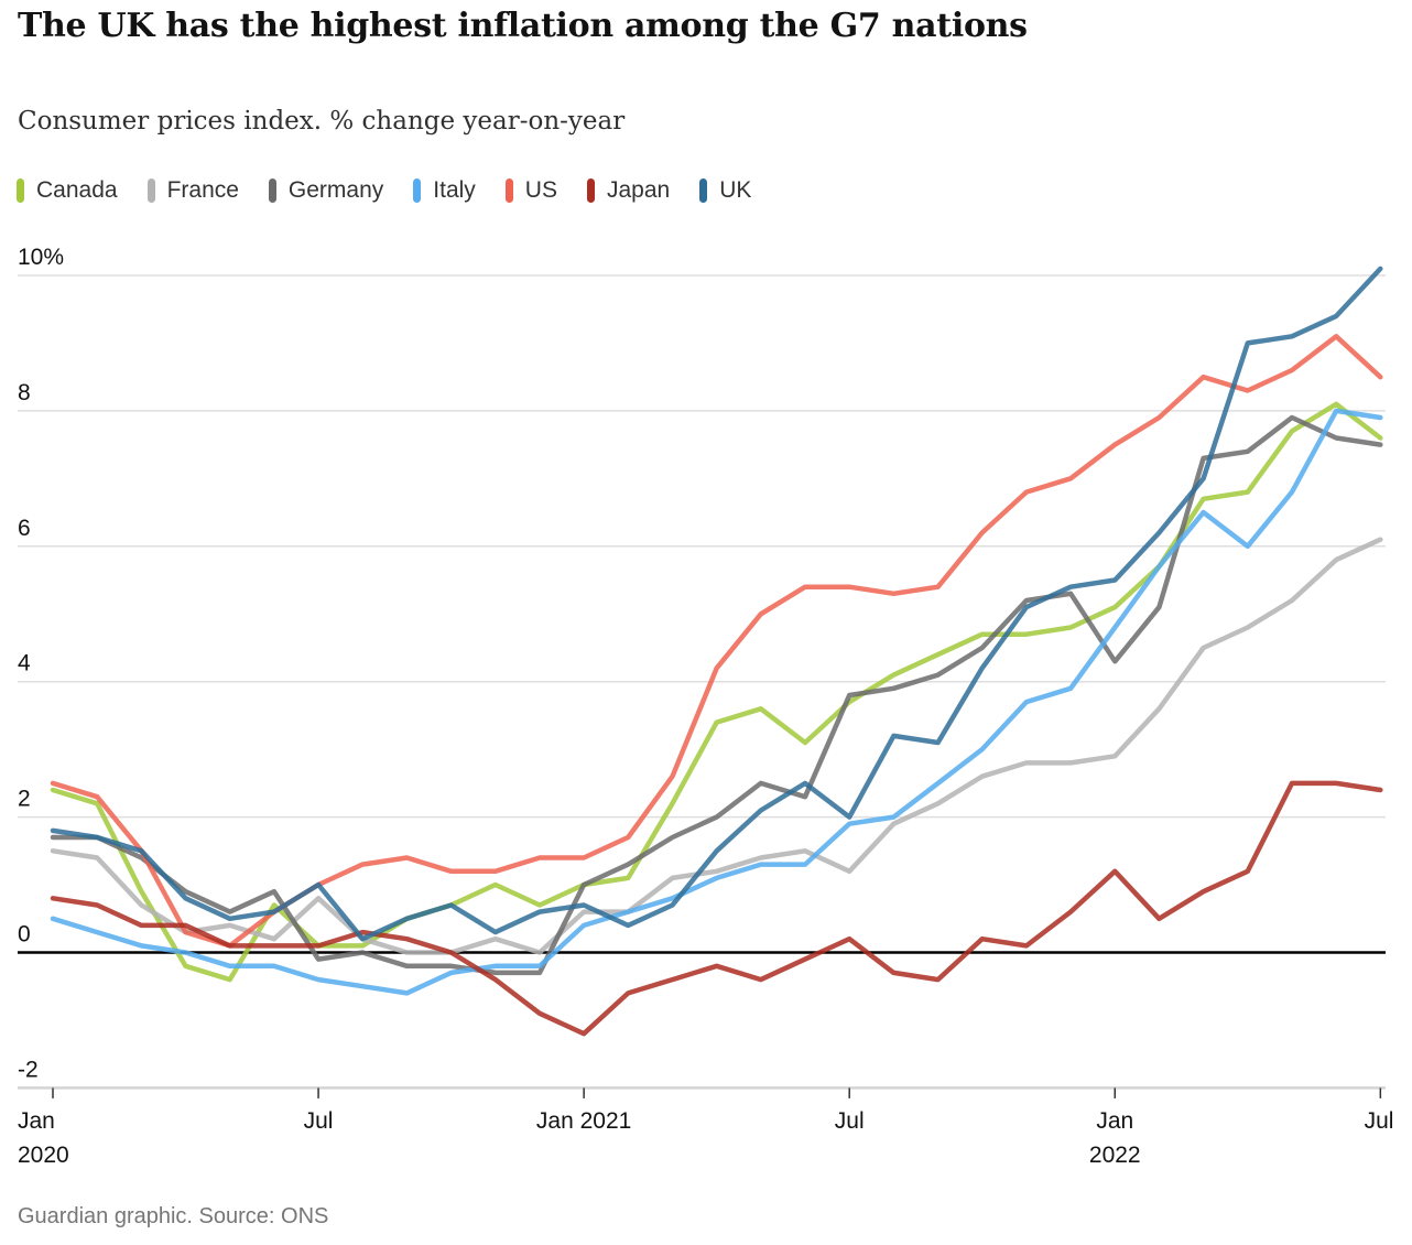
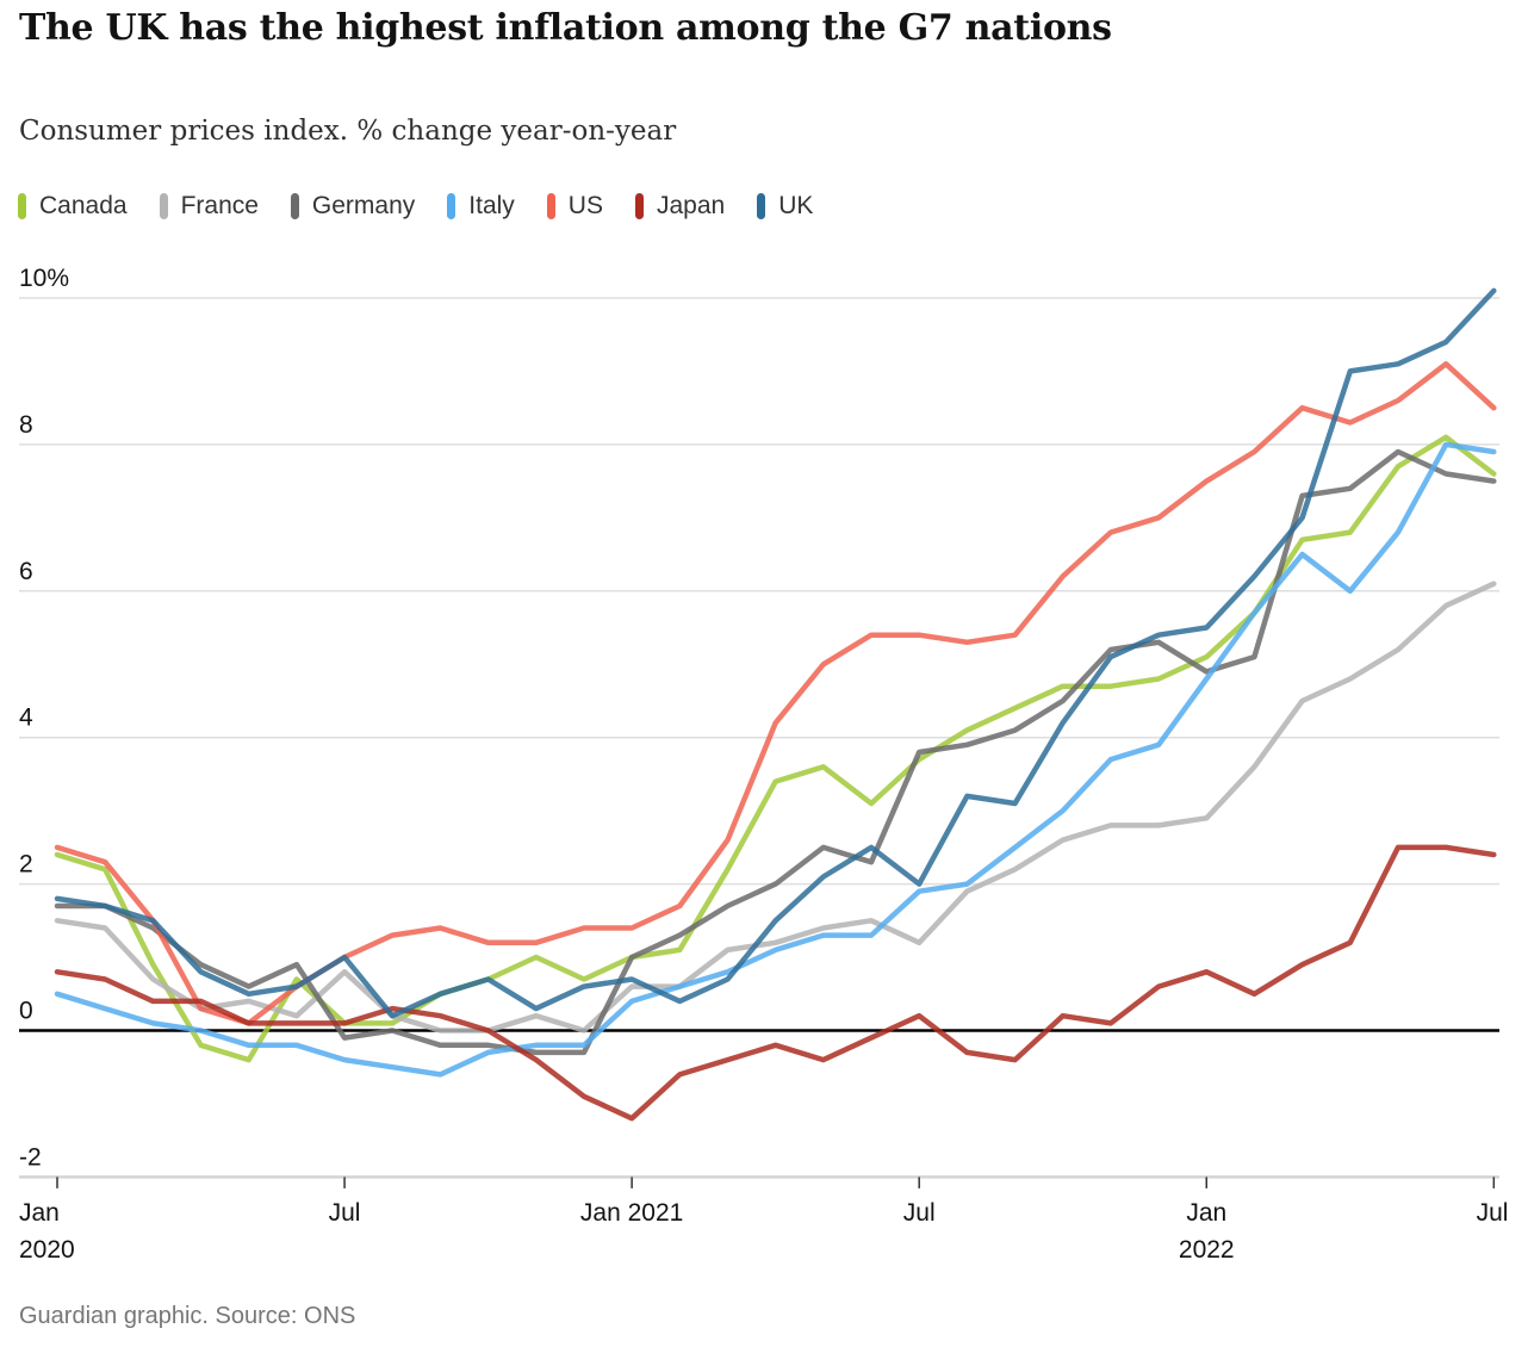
Germany/Jan 2022: 4.3% -> 4.9%
Japan/Jan 2022: 1.2% -> 0.8%
